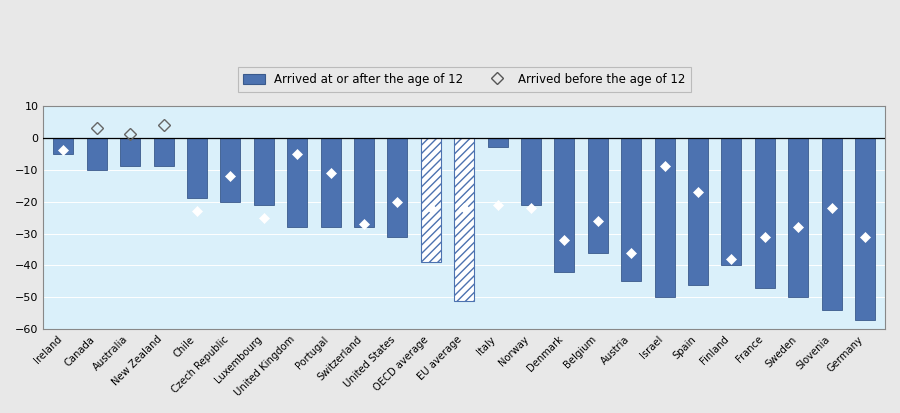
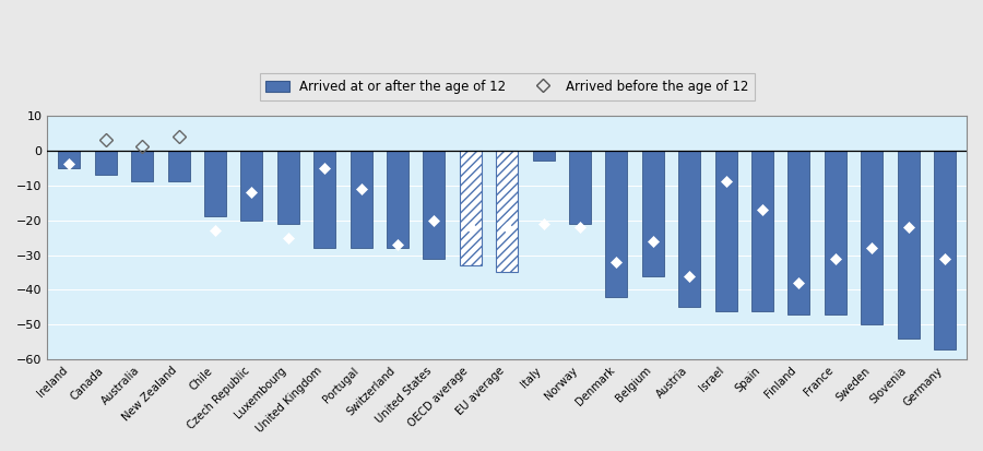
Canada: -10 -> -7
OECD average: -39 -> -33
EU average: -51 -> -35
Israel: -50 -> -46
Finland: -40 -> -47
